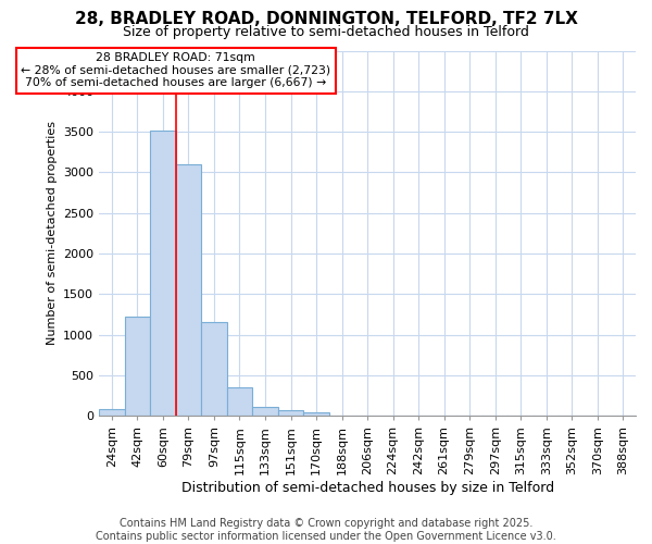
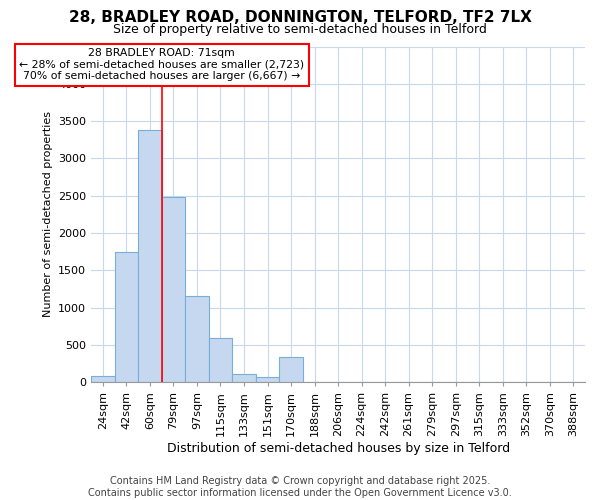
42sqm: 1220 -> 1740
60sqm: 3520 -> 3380
79sqm: 3100 -> 2480
115sqm: 350 -> 600
170sqm: 40 -> 340
